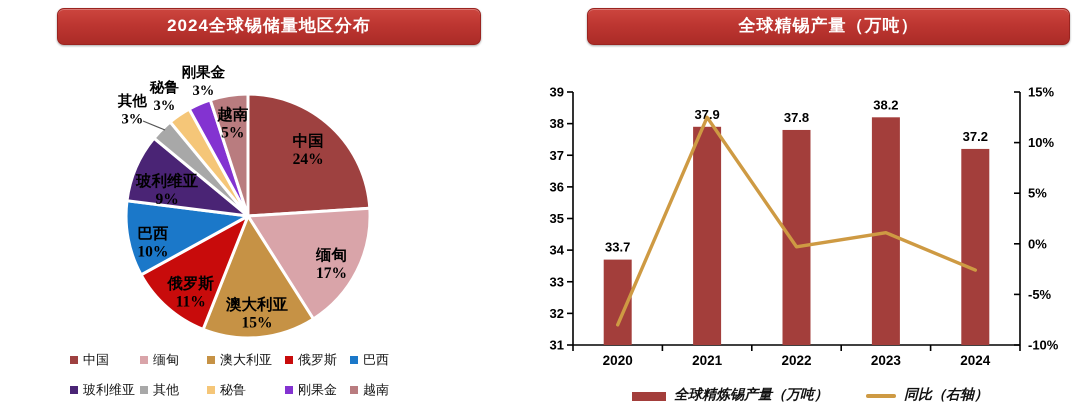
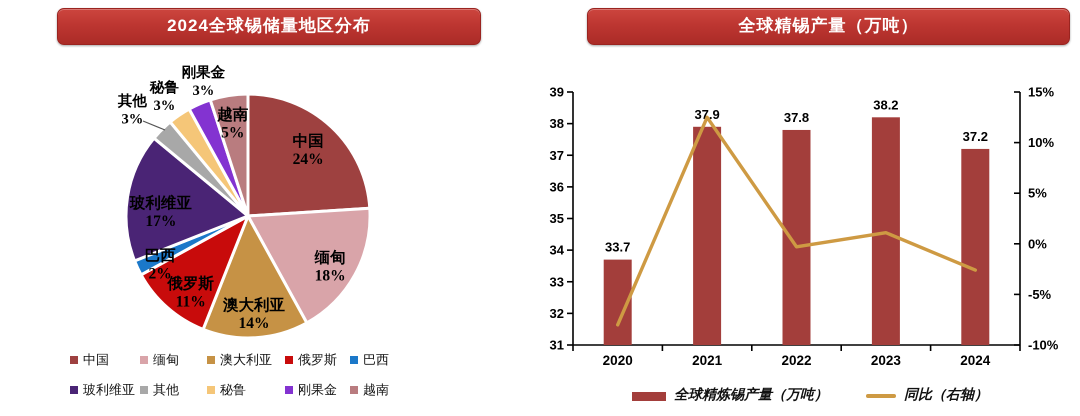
2024全球锡储量地区分布/缅甸: 17% -> 18%
2024全球锡储量地区分布/澳大利亚: 15% -> 14%
2024全球锡储量地区分布/巴西: 10% -> 2%
2024全球锡储量地区分布/玻利维亚: 9% -> 17%
